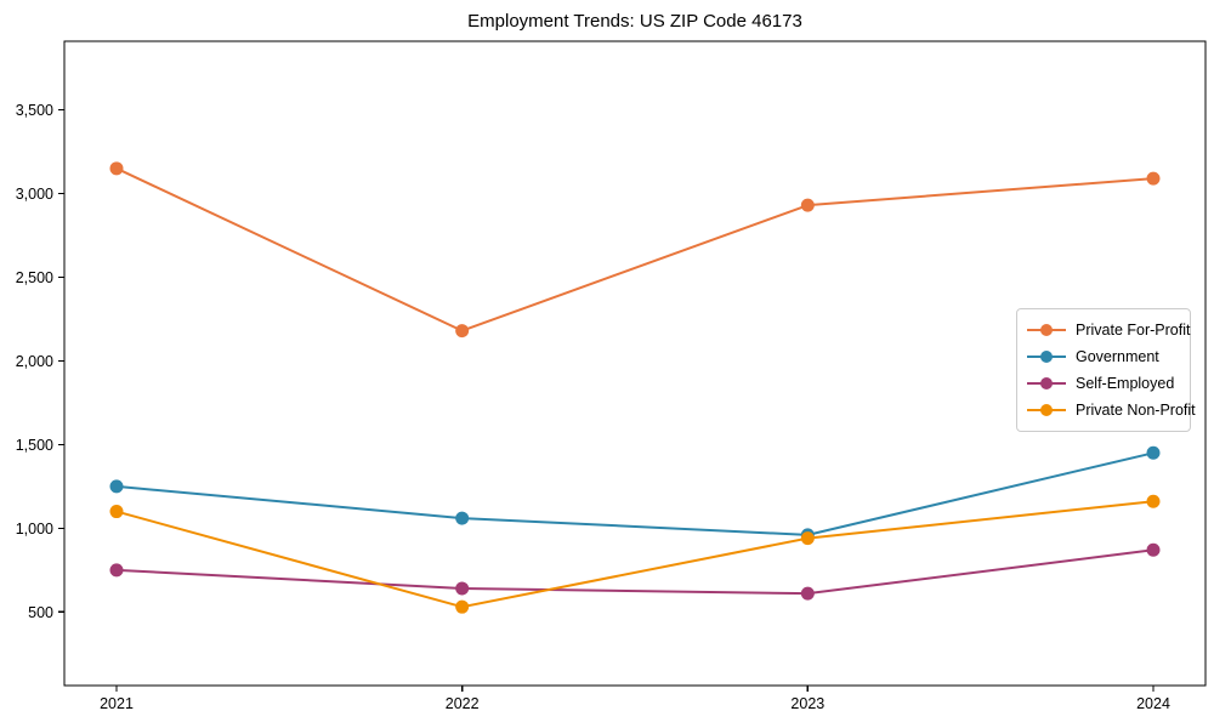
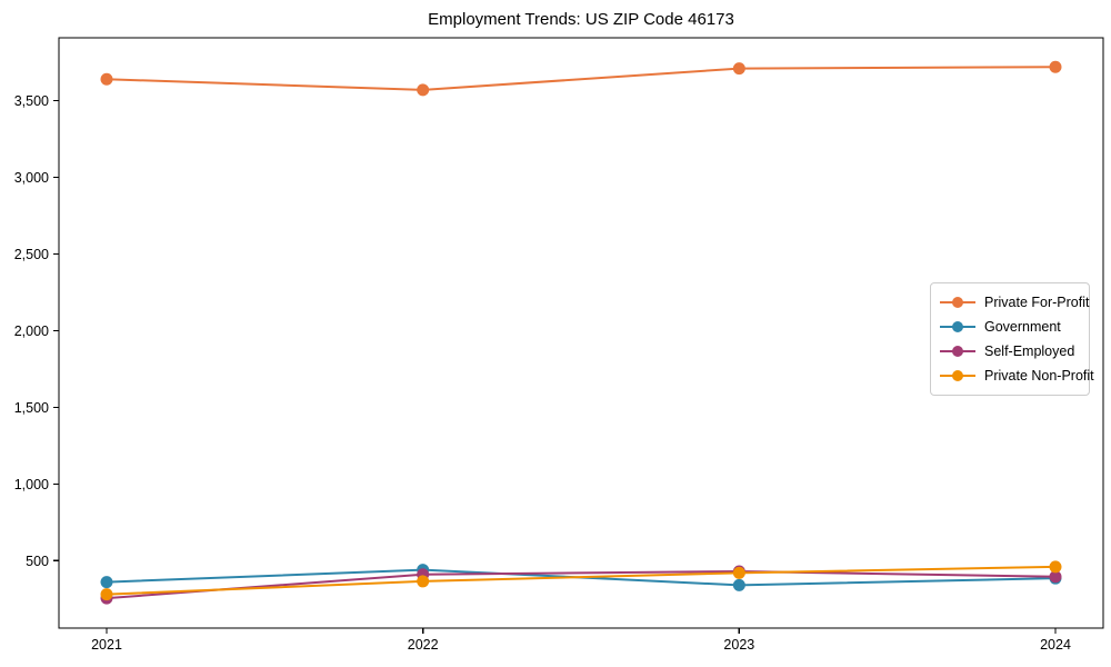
Private For-Profit/2021: 3150 -> 3640
Government/2021: 1250 -> 360
Self-Employed/2021: 750 -> 260
Private Non-Profit/2021: 1100 -> 280
Private For-Profit/2022: 2180 -> 3570
Government/2022: 1060 -> 440
Self-Employed/2022: 640 -> 410
Private Non-Profit/2022: 530 -> 360
Private For-Profit/2023: 2930 -> 3710
Government/2023: 960 -> 340
Self-Employed/2023: 610 -> 430
Private Non-Profit/2023: 940 -> 420
Private For-Profit/2024: 3090 -> 3720
Government/2024: 1450 -> 380
Self-Employed/2024: 870 -> 400
Private Non-Profit/2024: 1160 -> 460
